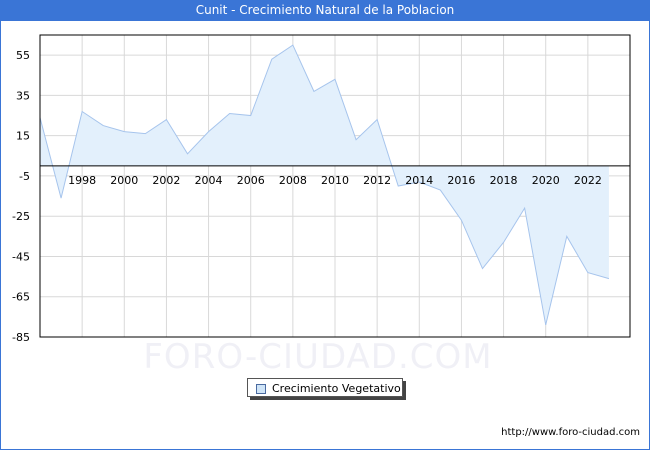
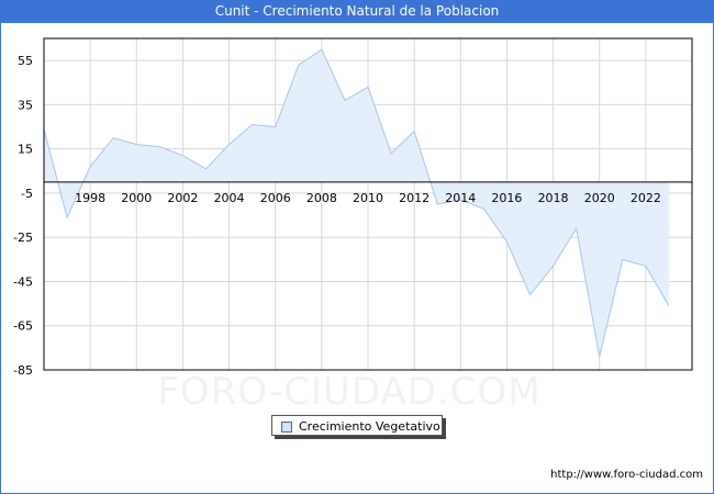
1998: 27 -> 7
2002: 23 -> 12
2022: -53 -> -38
